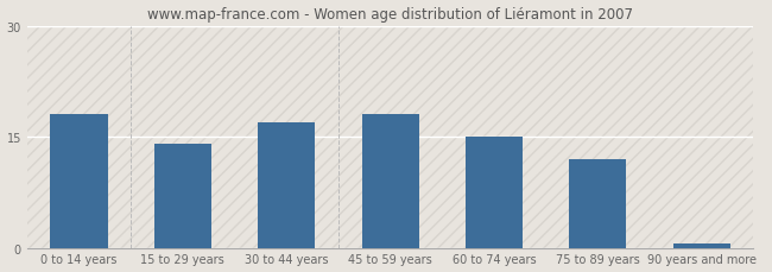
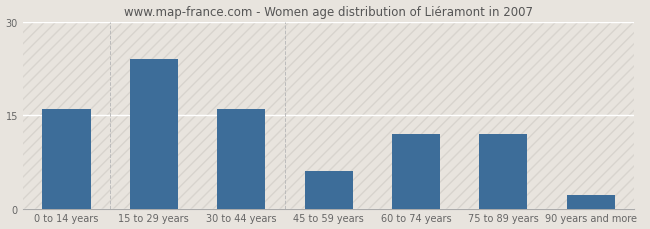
0 to 14 years: 18.0 -> 16.0
15 to 29 years: 14.0 -> 24.0
30 to 44 years: 17.0 -> 16.0
45 to 59 years: 18.0 -> 6.0
60 to 74 years: 15.0 -> 12.0
90 years and more: 0.5 -> 2.2
